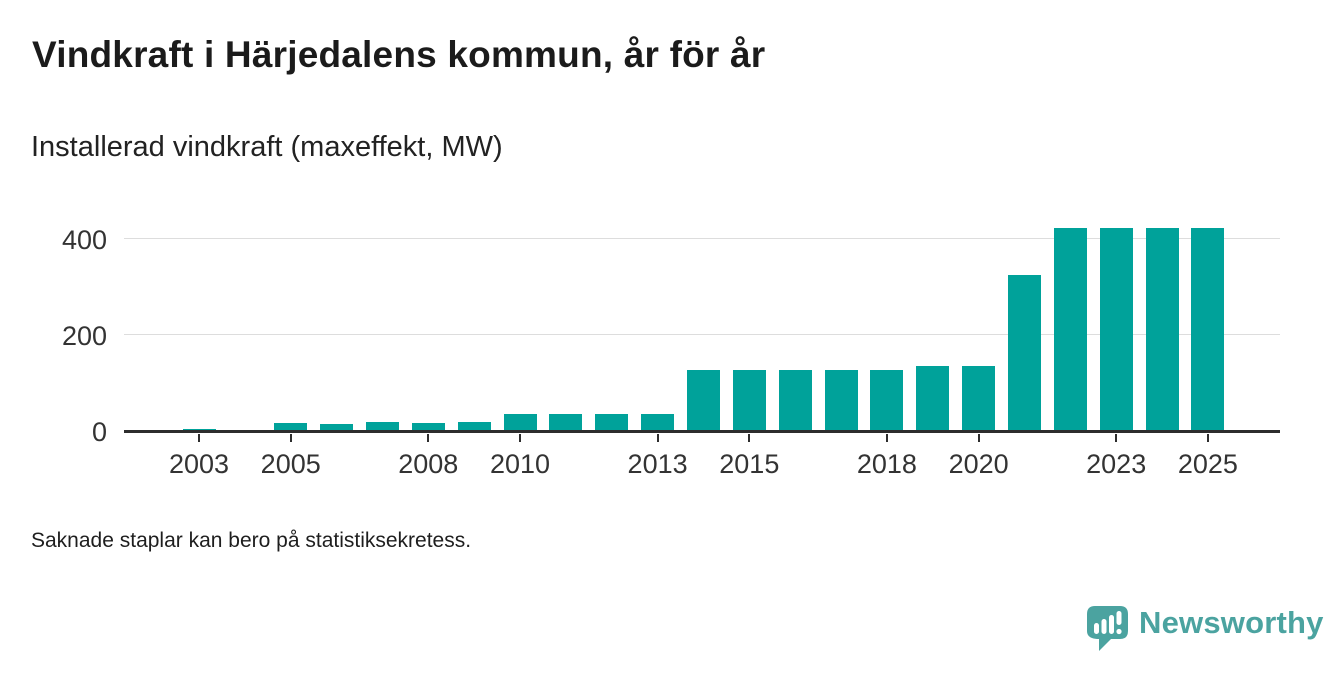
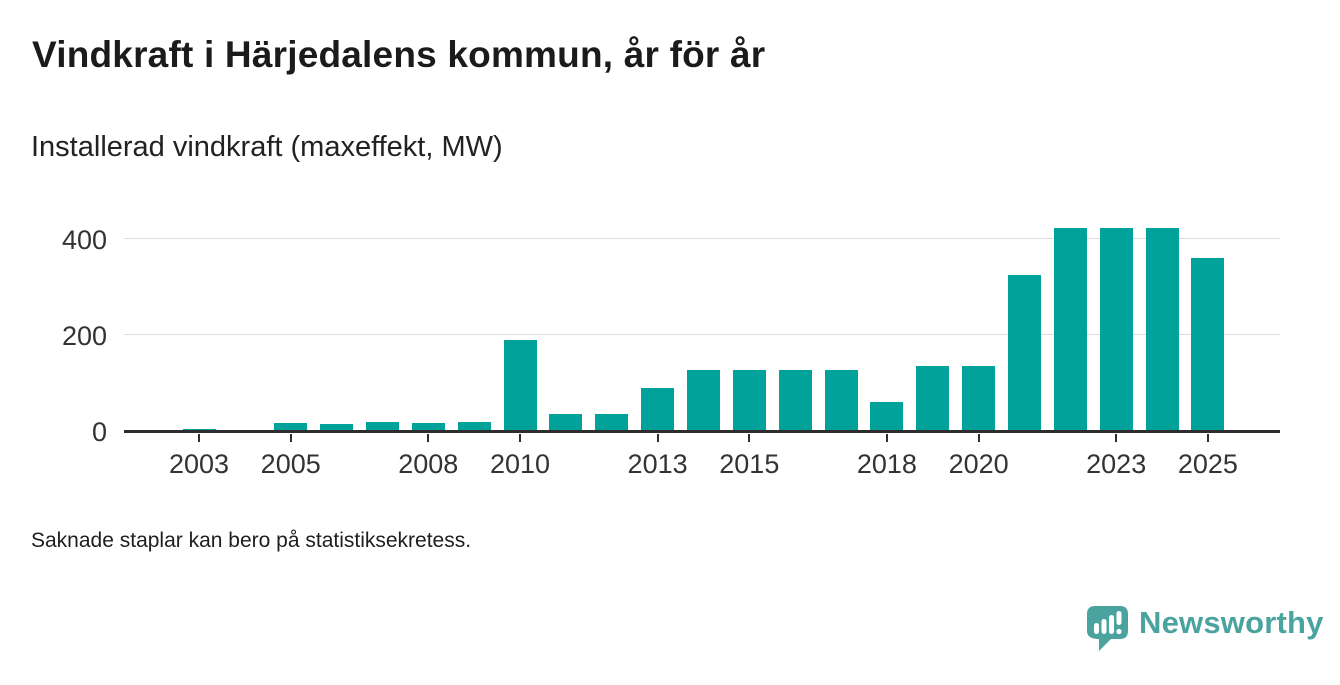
2010: 40 -> 190
2013: 40 -> 90
2018: 130 -> 60
2025: 420 -> 360
